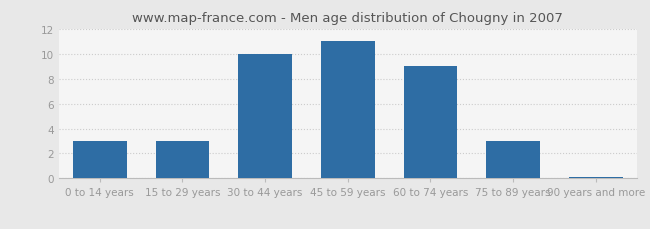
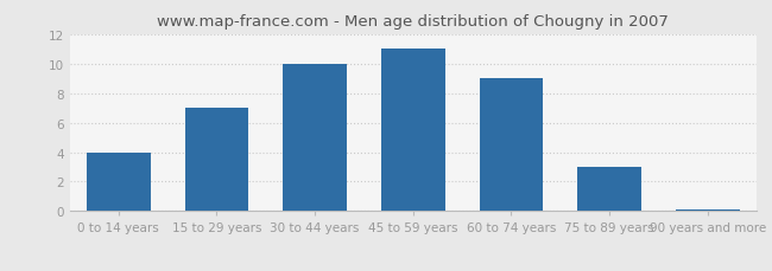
0 to 14 years: 3.0 -> 4.0
15 to 29 years: 3.0 -> 7.0
